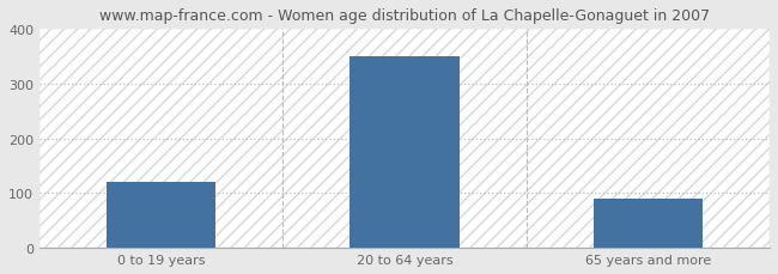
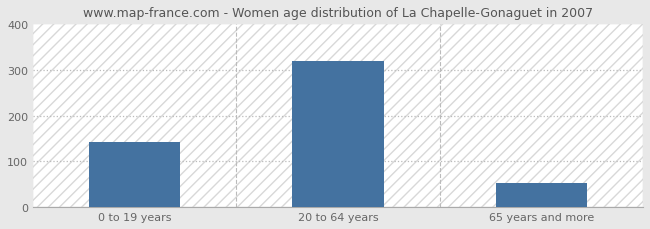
0 to 19 years: 120 -> 143
20 to 64 years: 350 -> 320
65 years and more: 90 -> 54
